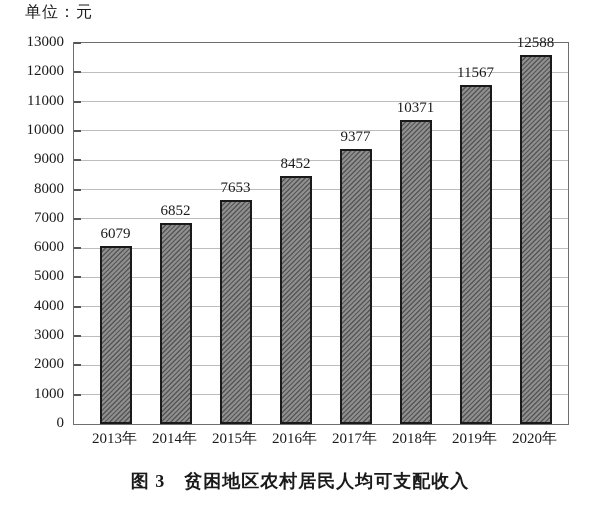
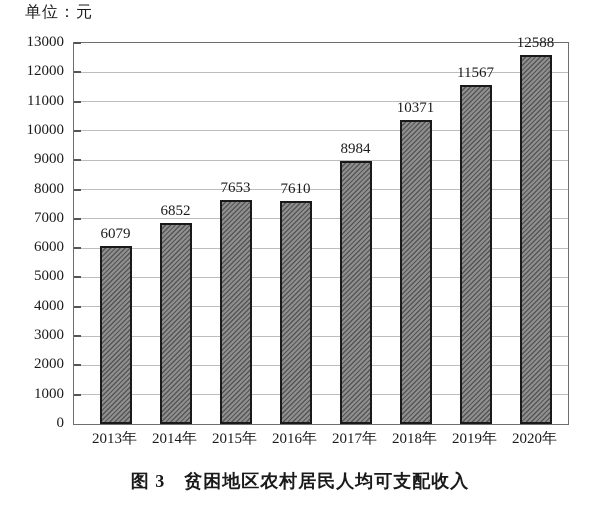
2016年: 8452 -> 7610
2017年: 9377 -> 8984
